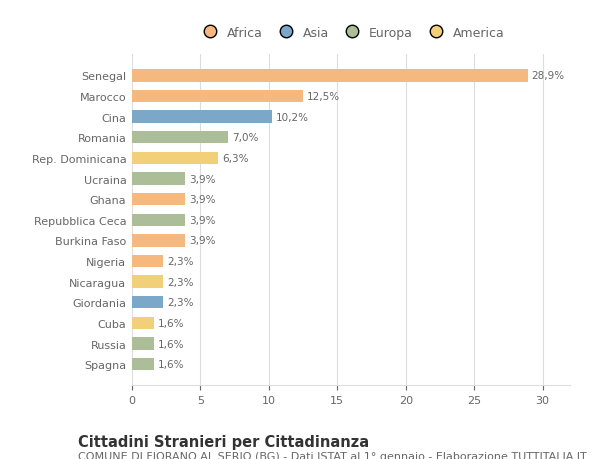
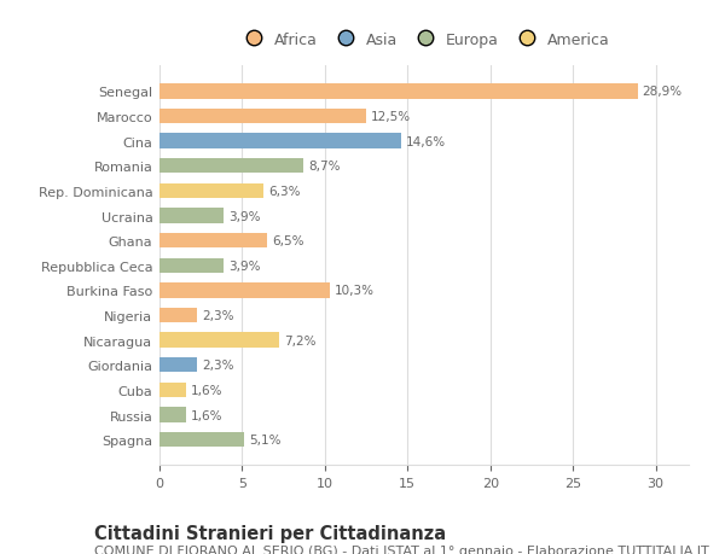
Cina: 10,2% -> 14,6%
Romania: 7,0% -> 8,7%
Ghana: 3,9% -> 6,5%
Burkina Faso: 3,9% -> 10,3%
Nicaragua: 2,3% -> 7,2%
Spagna: 1,6% -> 5,1%
